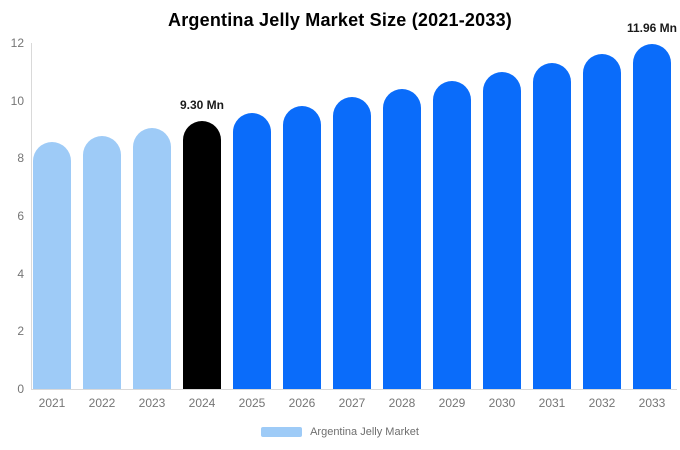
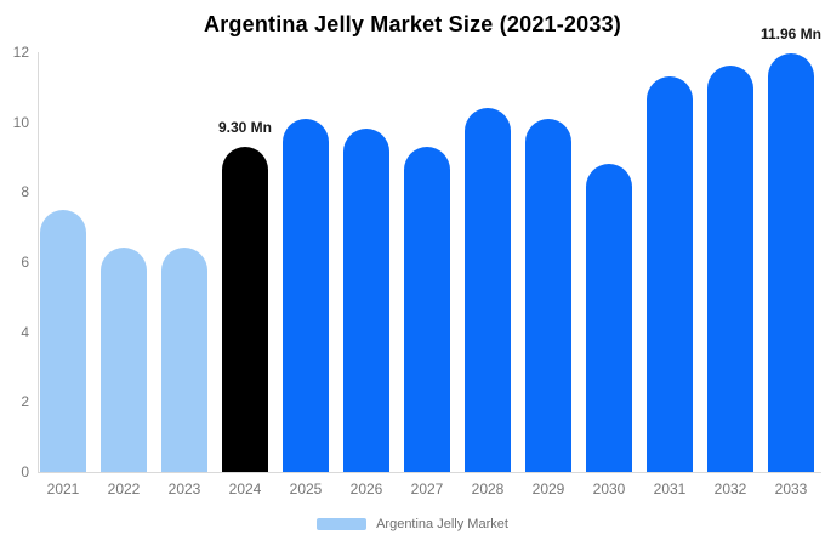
2021: 8.6 -> 7.5
2022: 8.8 -> 6.4
2023: 9.0 -> 6.4
2025: 9.6 -> 10.1
2027: 10.1 -> 9.3
2029: 10.7 -> 10.1
2030: 11.0 -> 8.8
